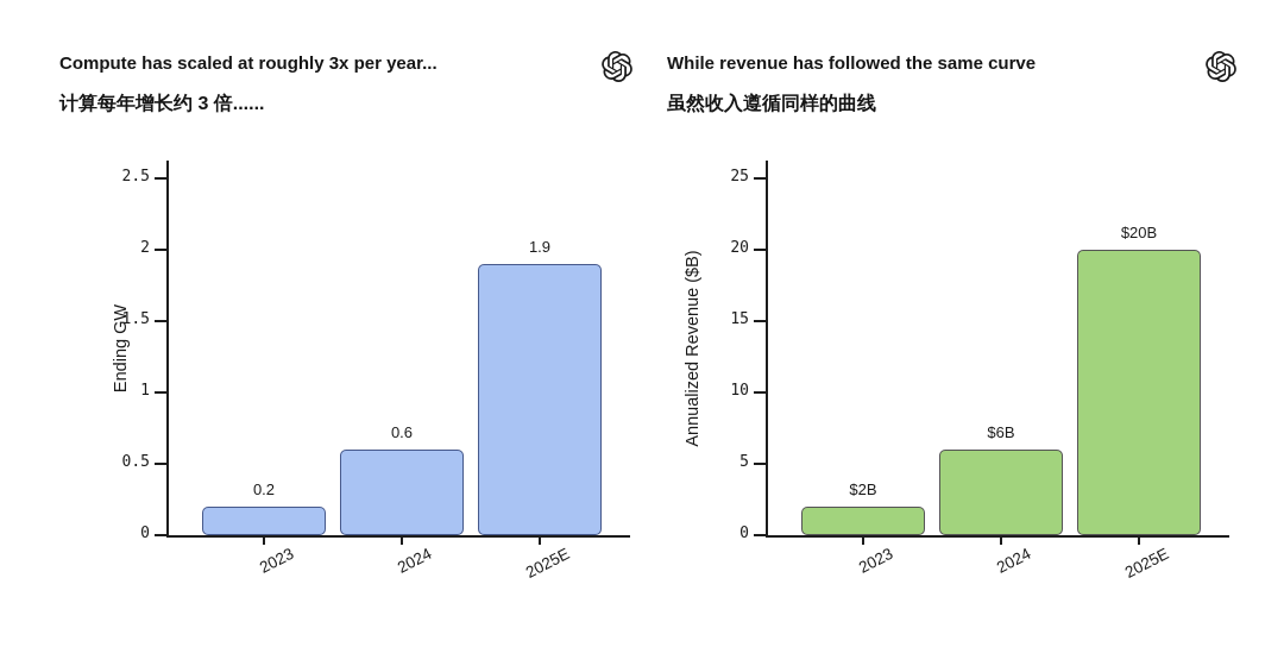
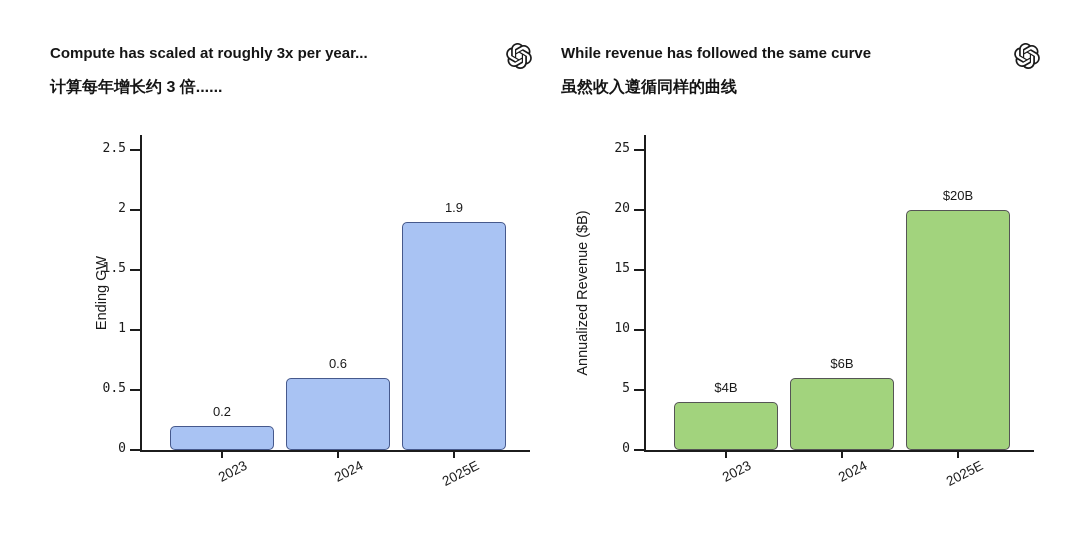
While revenue has followed the same curve/2023: $2B -> $4B
